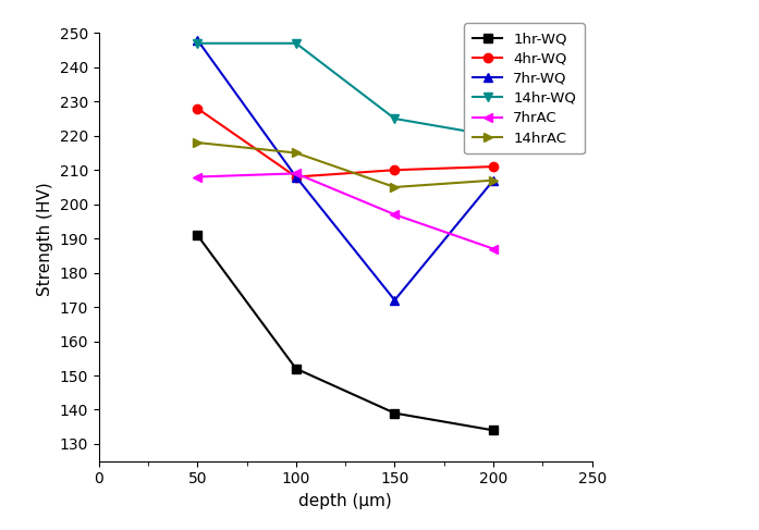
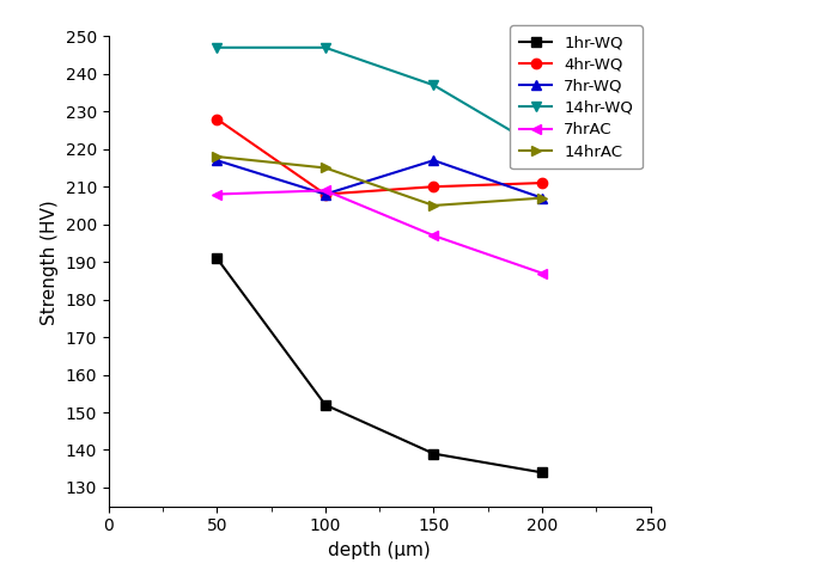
7hr-WQ/50: 248 -> 217
7hr-WQ/150: 172 -> 217
14hr-WQ/150: 225 -> 237
